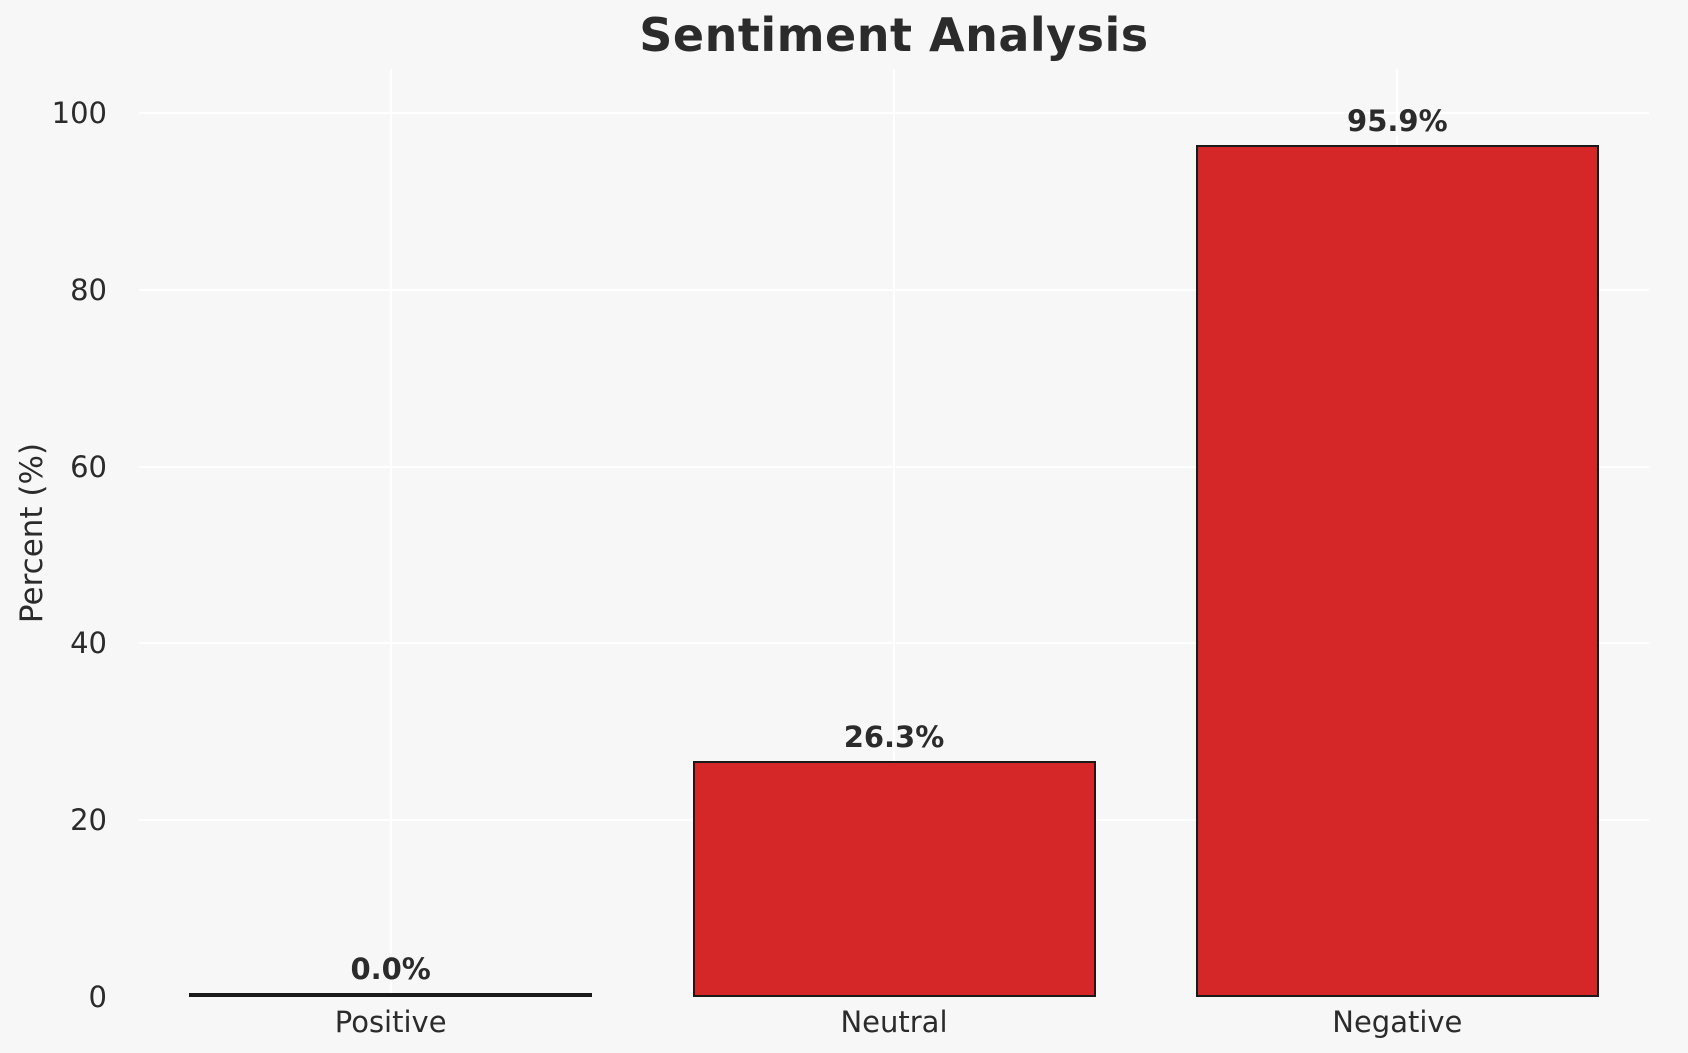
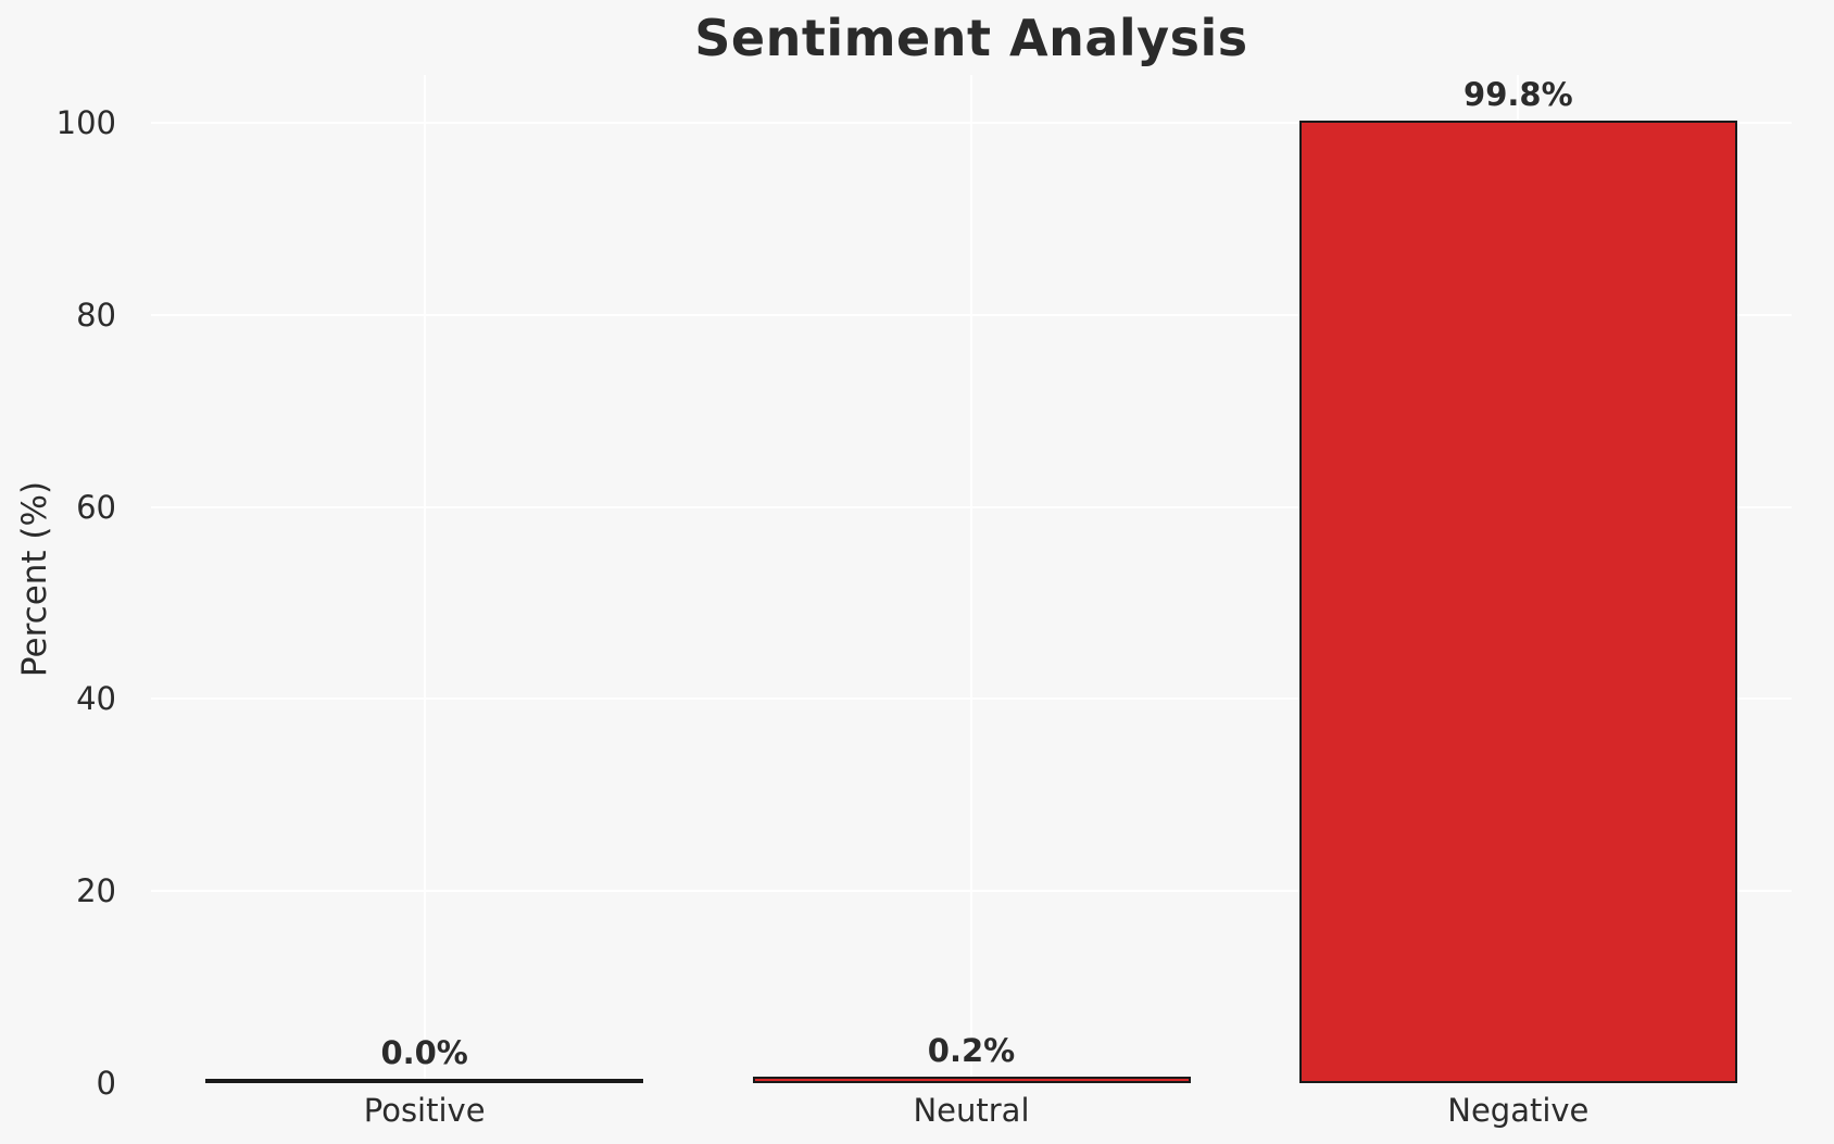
Neutral: 26.3% -> 0.2%
Negative: 95.9% -> 99.8%
